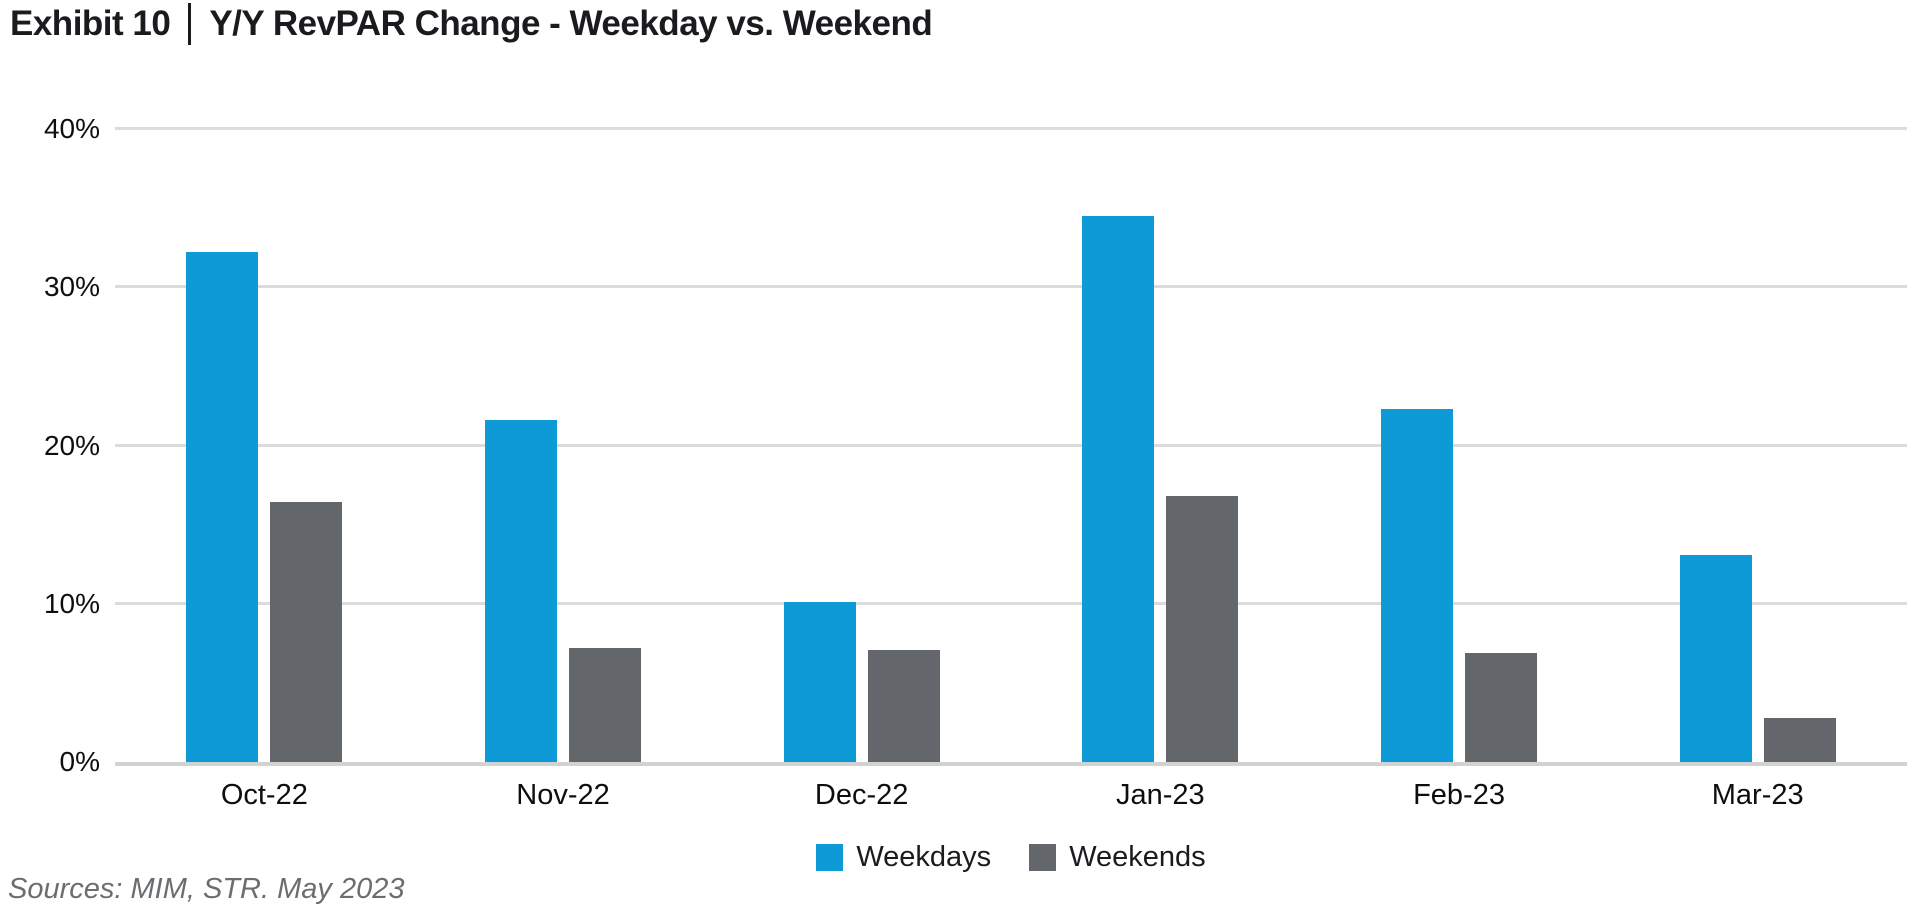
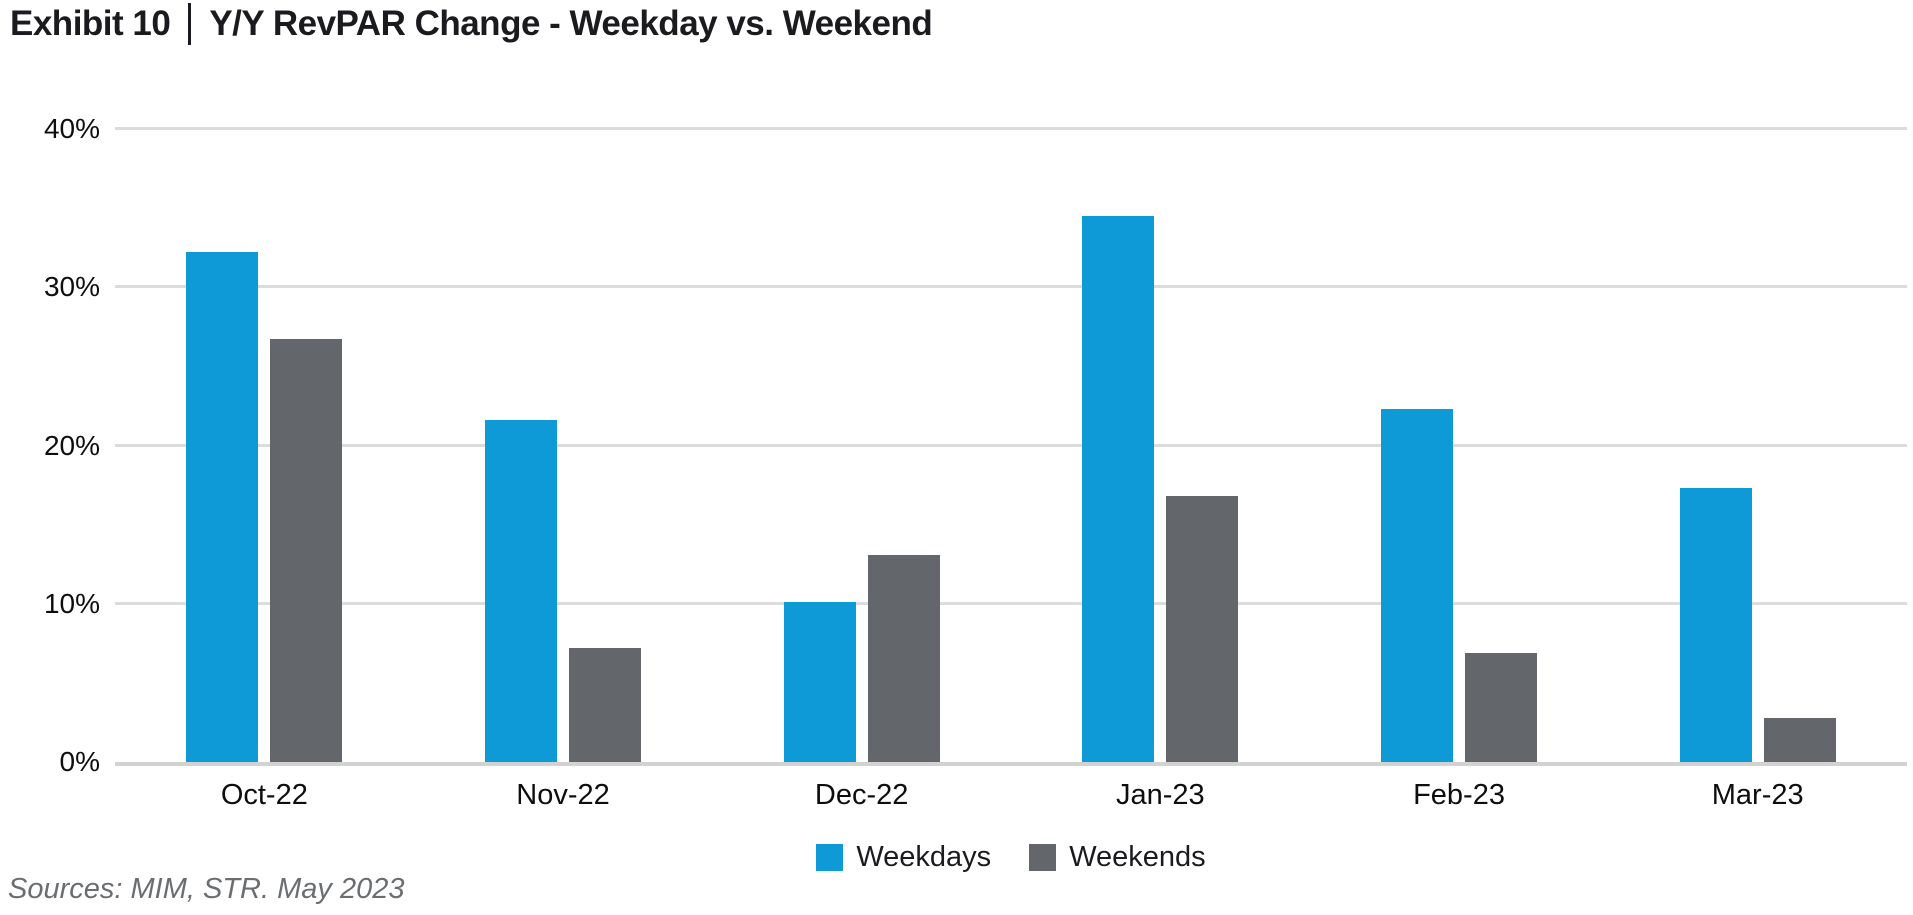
Weekends/Oct-22: 16.4% -> 26.7%
Weekends/Dec-22: 7.1% -> 13.1%
Weekdays/Mar-23: 13.1% -> 17.3%
